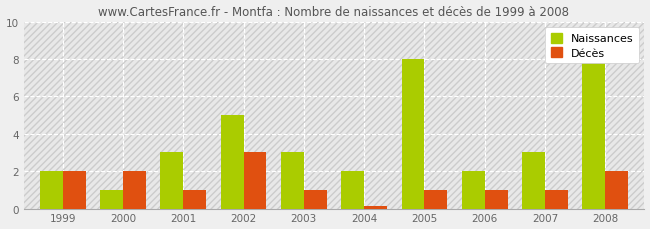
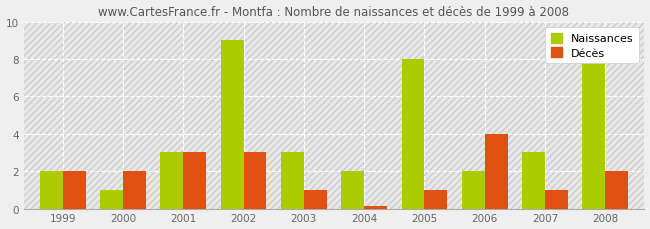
Décès/2001: 1.0 -> 3.0
Naissances/2002: 5 -> 9
Décès/2006: 1.0 -> 4.0
